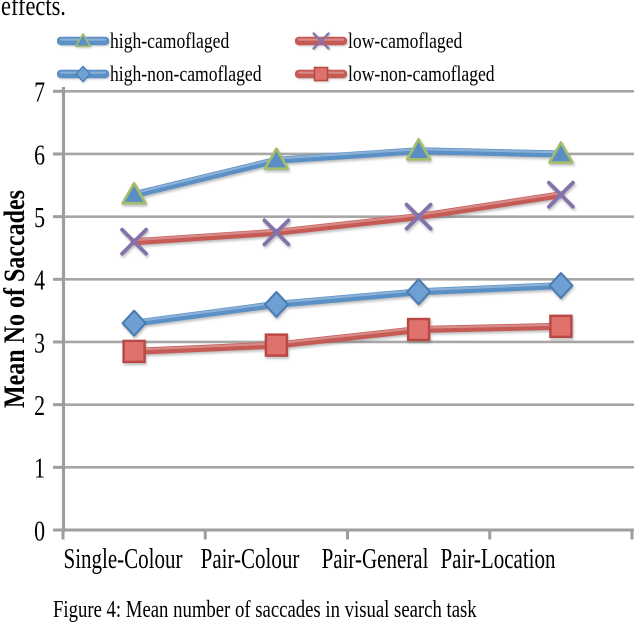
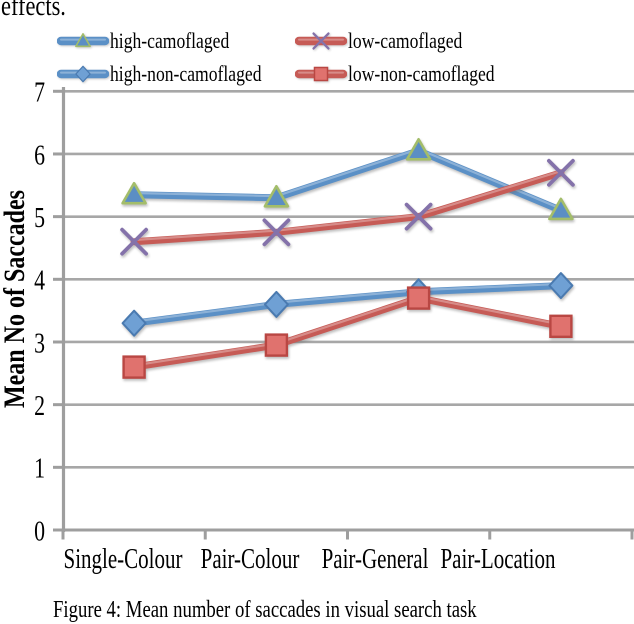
low-non-camoflaged/Single-Colour: 2.9 -> 2.6
high-camoflaged/Pair-Colour: 5.9 -> 5.3
low-non-camoflaged/Pair-General: 3.2 -> 3.7
high-camoflaged/Pair-Location: 6.0 -> 5.1
low-camoflaged/Pair-Location: 5.3 -> 5.7
